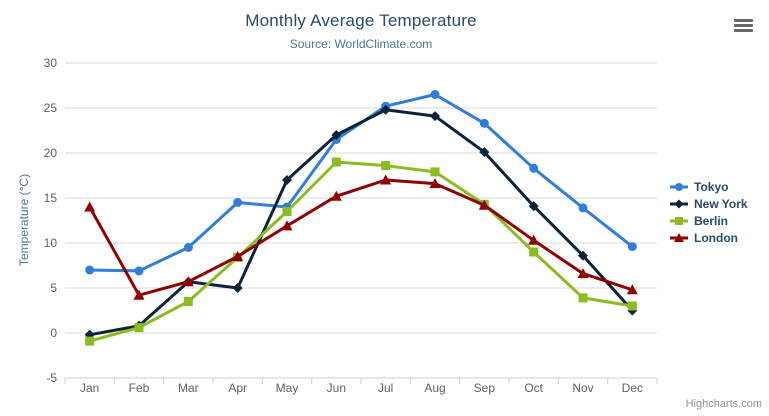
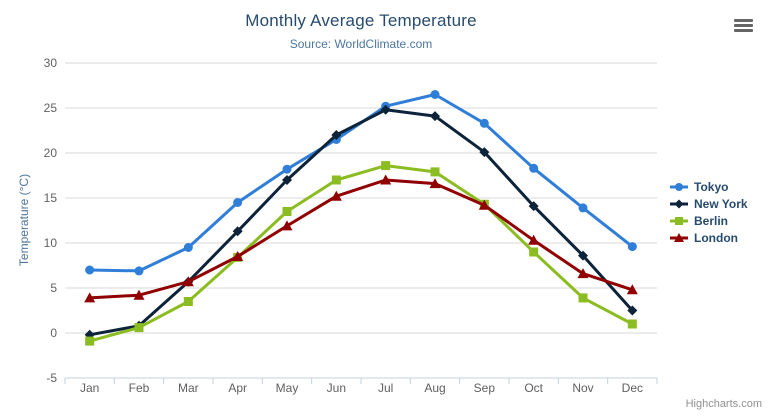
London/Jan: 14 -> 4
New York/Apr: 5 -> 11
Tokyo/May: 14 -> 18
Berlin/Jun: 19 -> 17
Berlin/Dec: 3 -> 1
